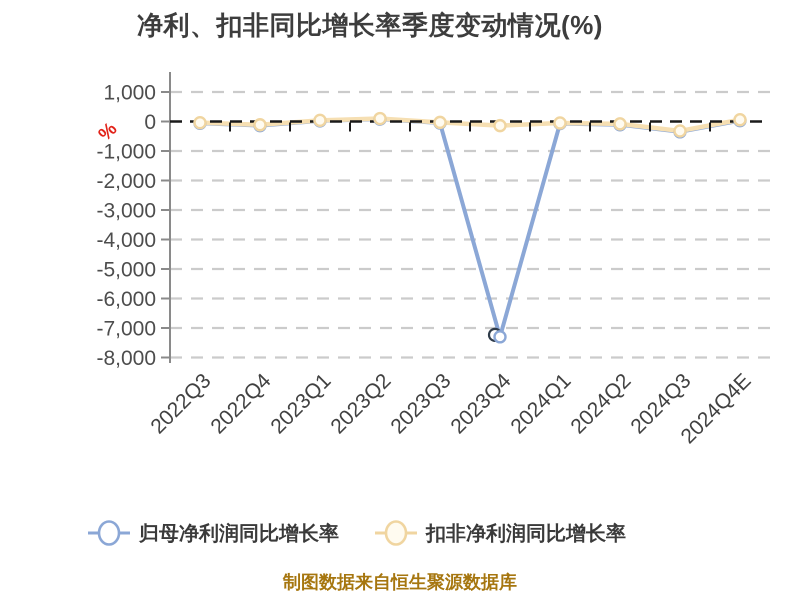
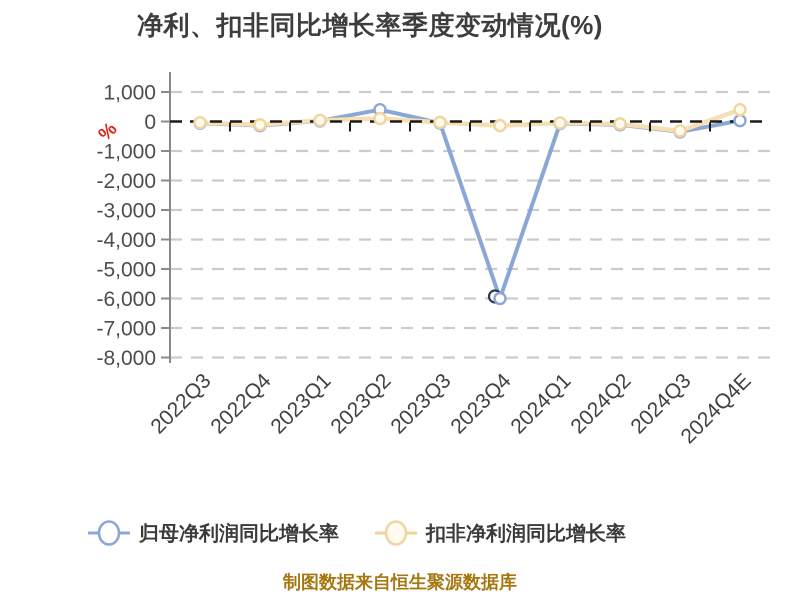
归母净利润同比增长率/2023Q2: 100 -> 400
归母净利润同比增长率/2023Q4: -7300 -> -6000
扣非净利润同比增长率/2024Q4E: 100 -> 400
